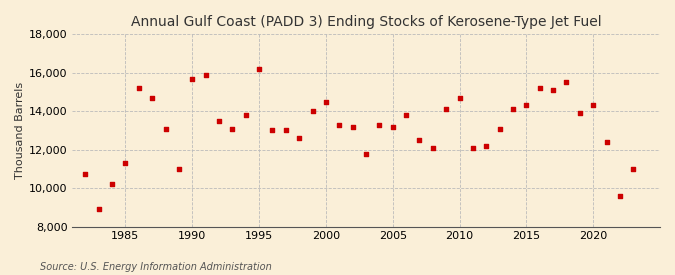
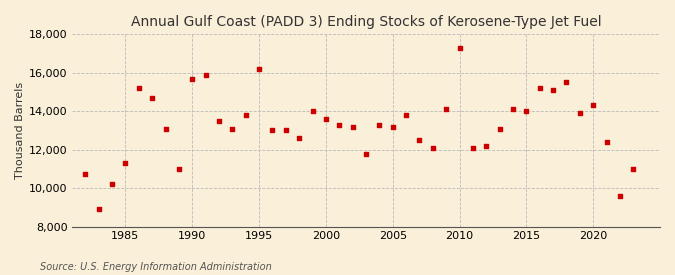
2000: 14,500 -> 13,600
2010: 14,700 -> 17,300
2015: 14,300 -> 14,000
